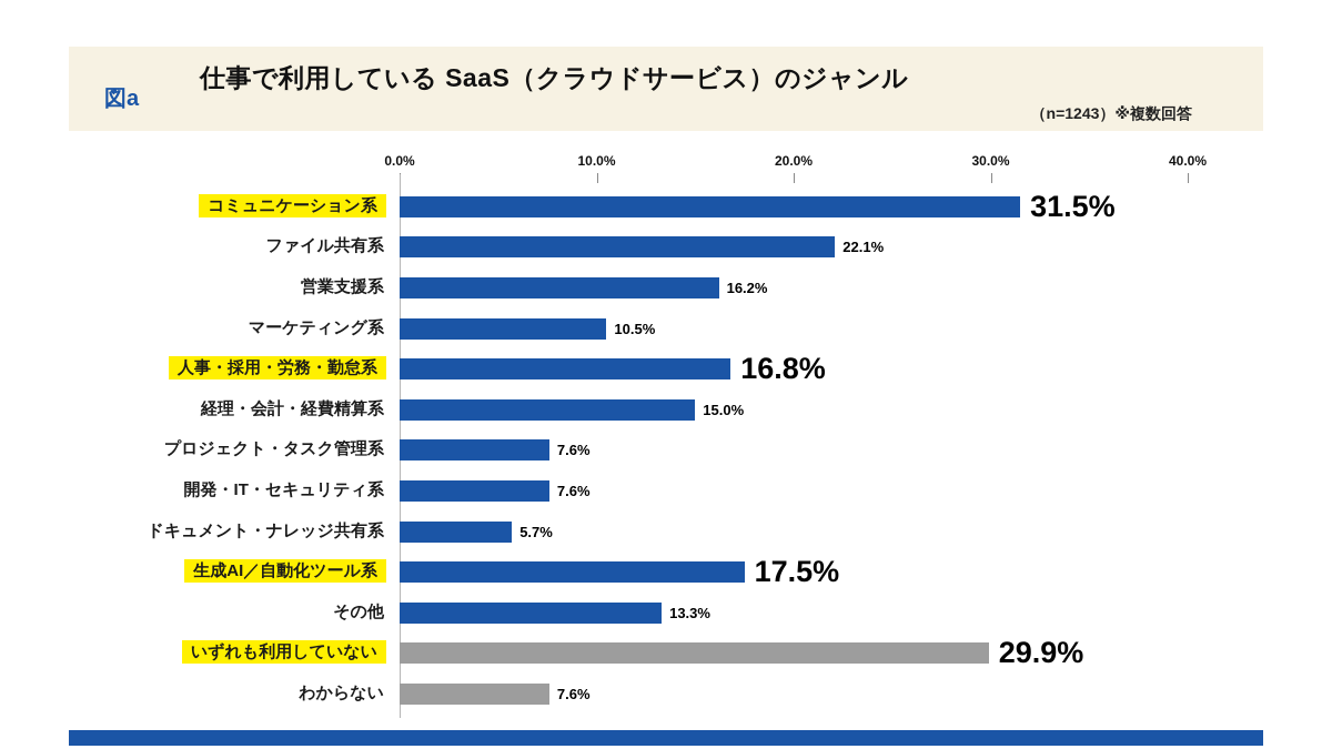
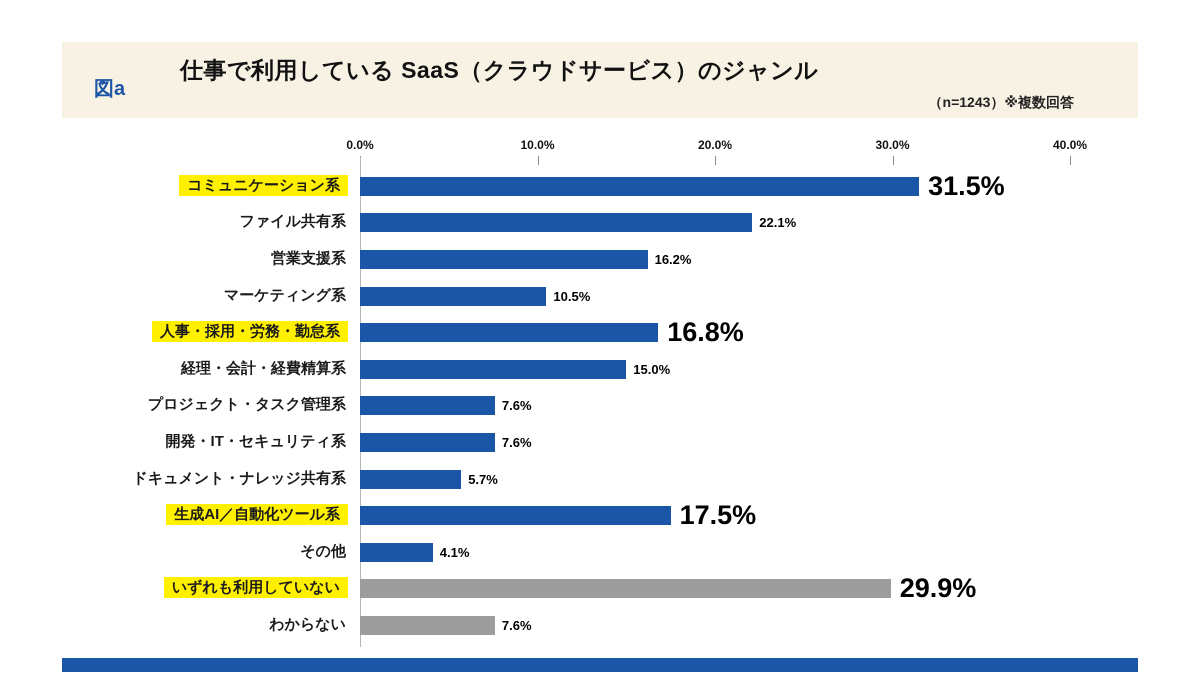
その他: 13.3% -> 4.1%
